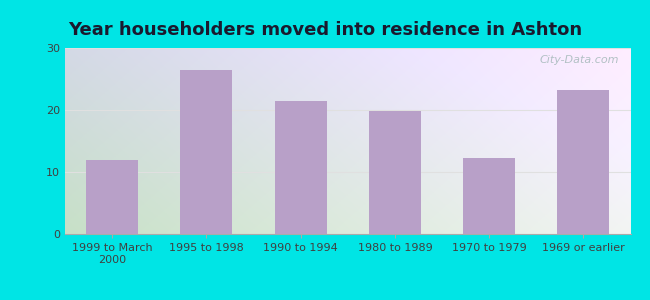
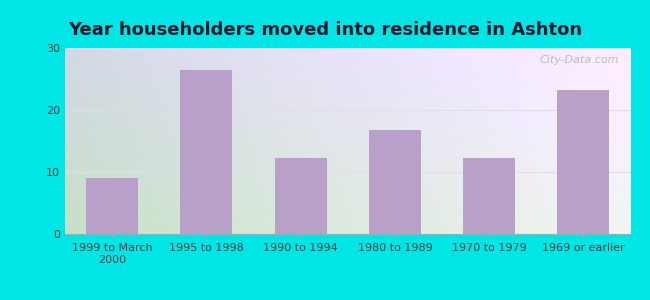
1999 to March 2000: 12.0 -> 9.0
1990 to 1994: 21.4 -> 12.2
1980 to 1989: 19.8 -> 16.7
